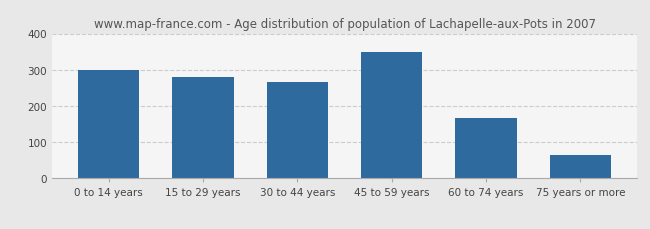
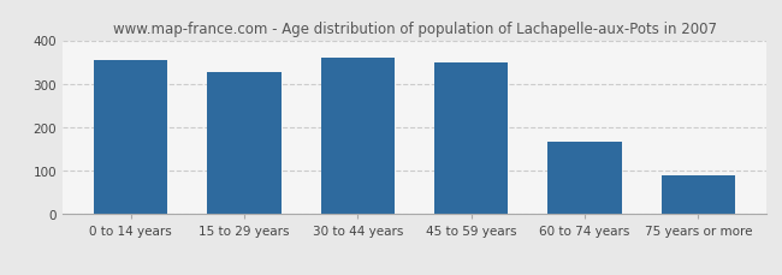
0 to 14 years: 300 -> 355
15 to 29 years: 280 -> 328
30 to 44 years: 265 -> 360
75 years or more: 65 -> 90
